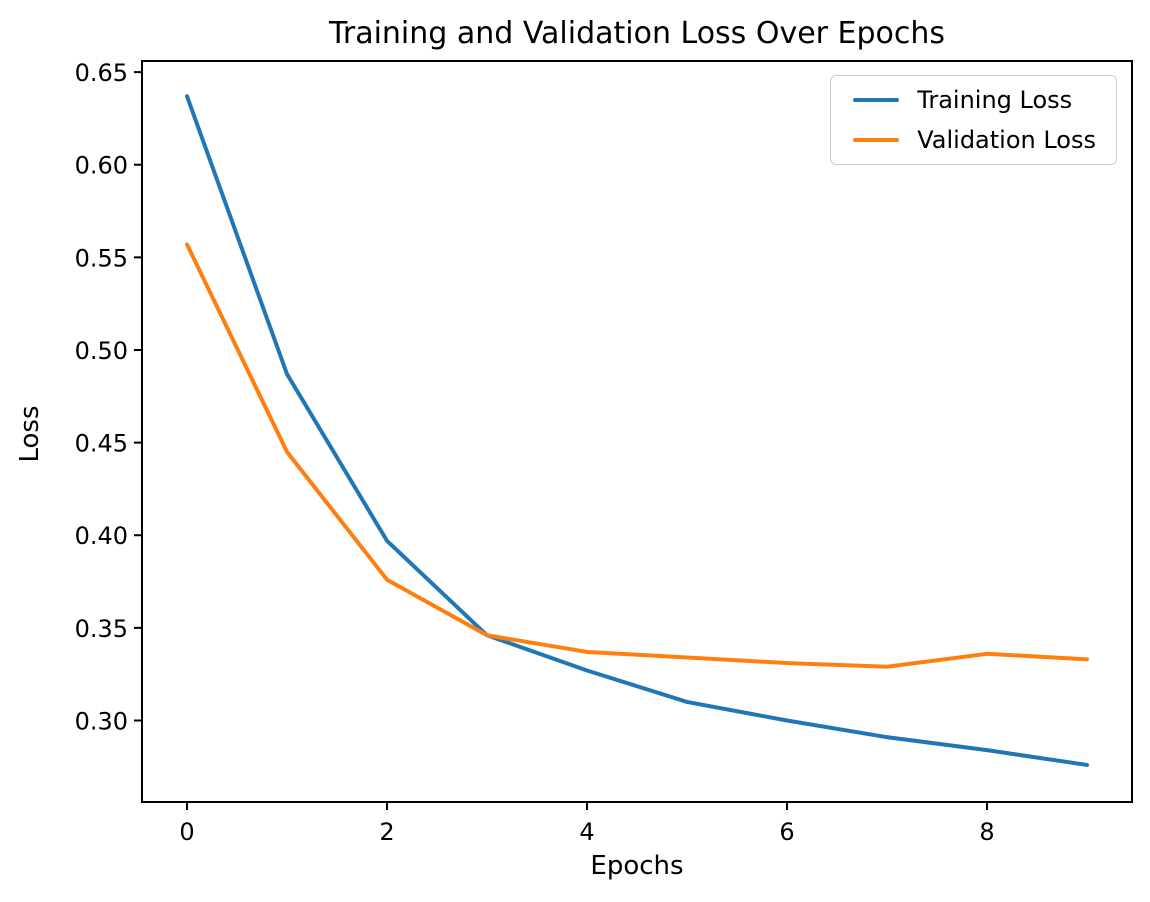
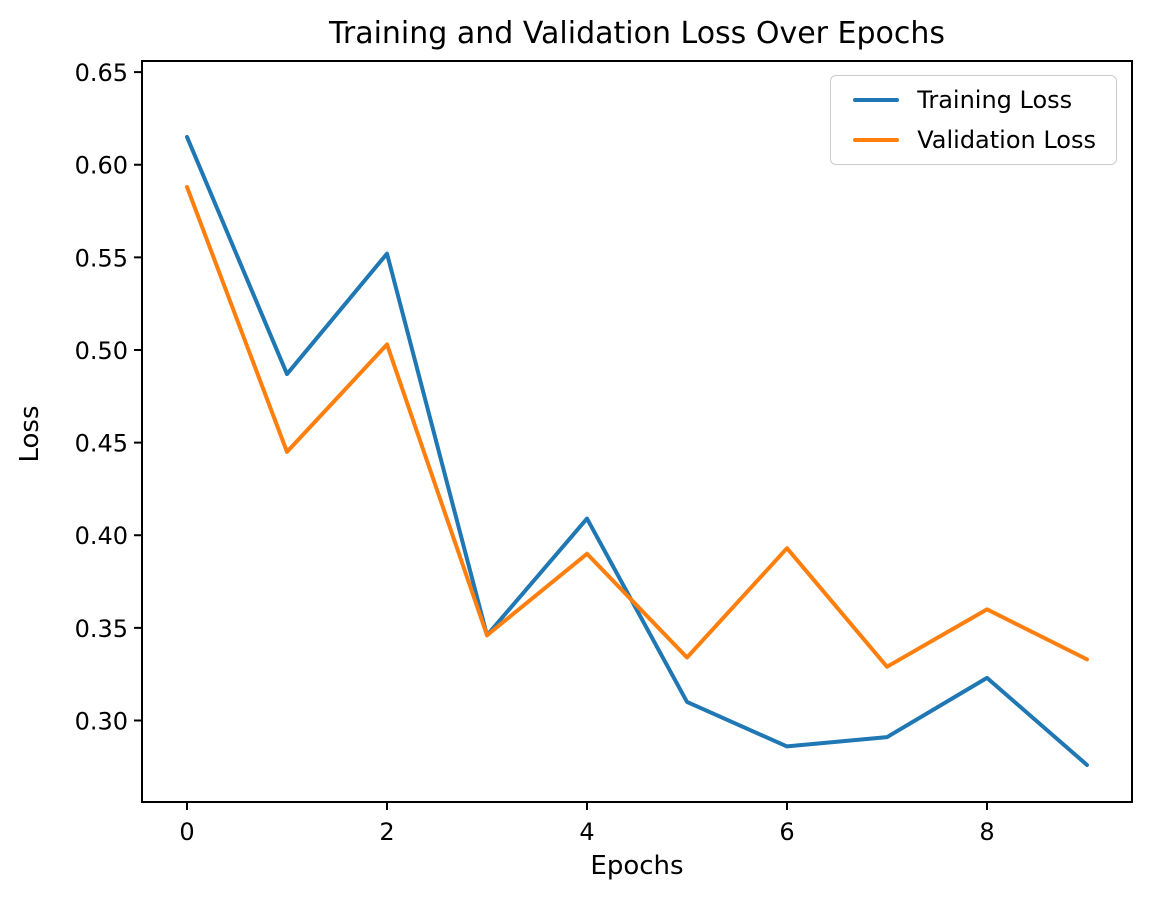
Training Loss/0: 0.637 -> 0.615
Validation Loss/0: 0.557 -> 0.588
Training Loss/2: 0.397 -> 0.552
Validation Loss/2: 0.376 -> 0.503
Training Loss/4: 0.327 -> 0.409
Validation Loss/4: 0.337 -> 0.390
Training Loss/6: 0.300 -> 0.286
Validation Loss/6: 0.331 -> 0.393
Training Loss/8: 0.284 -> 0.323
Validation Loss/8: 0.336 -> 0.360
